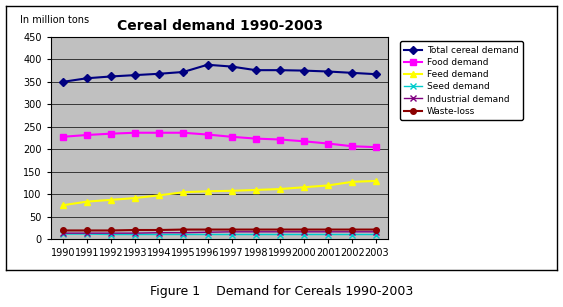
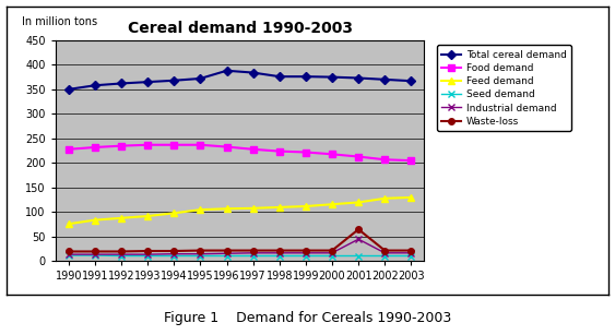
Industrial demand/2001: 17 -> 45
Waste-loss/2001: 22 -> 65
